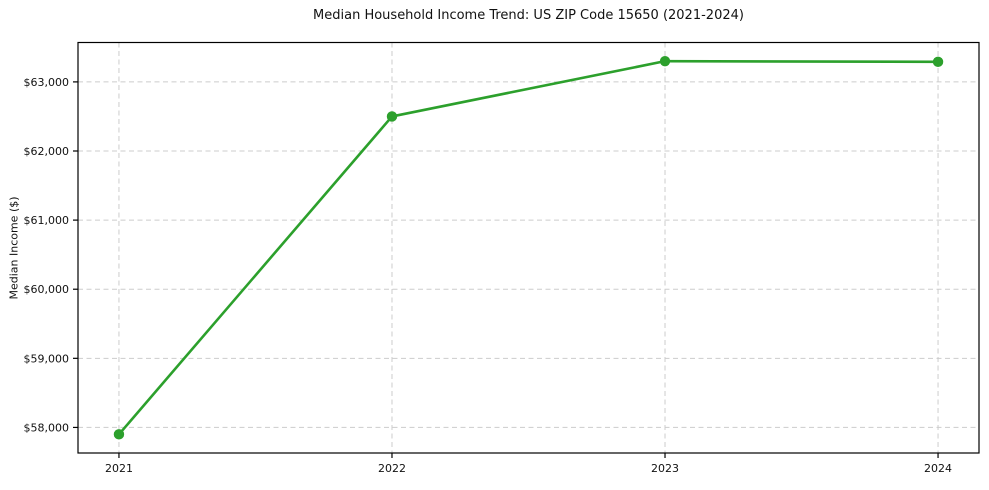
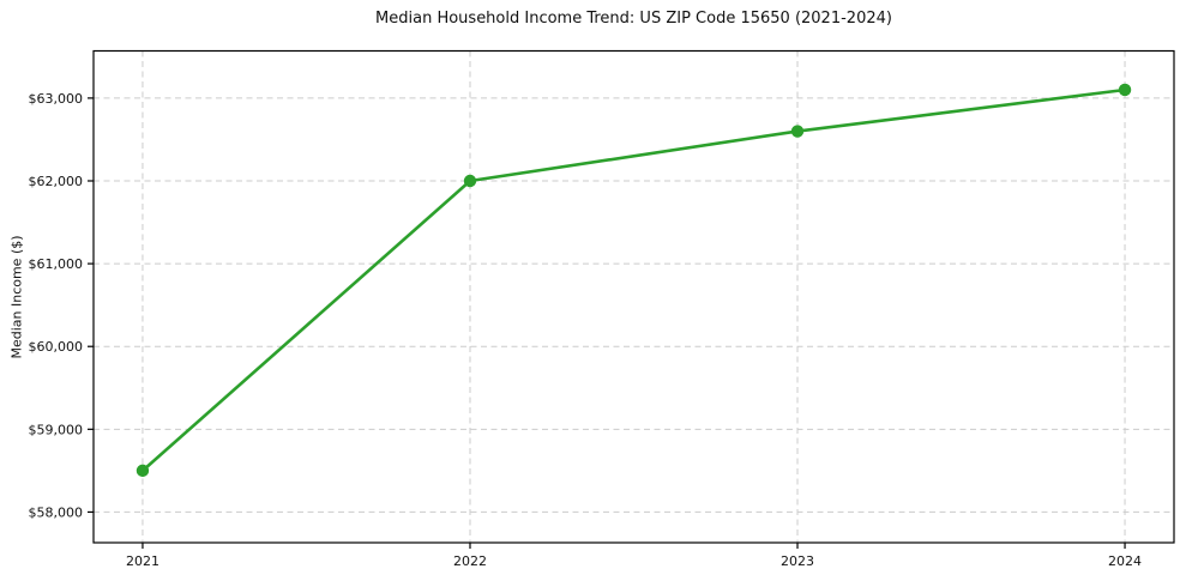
2021: $57900 -> $58500
2022: $62500 -> $62000
2023: $63300 -> $62600
2024: $63300 -> $63100
